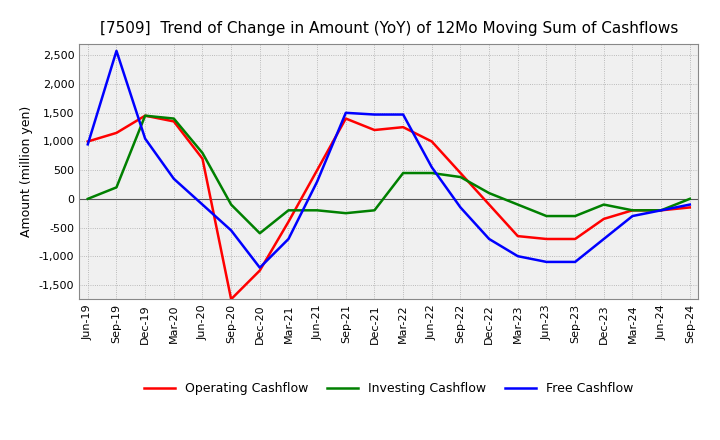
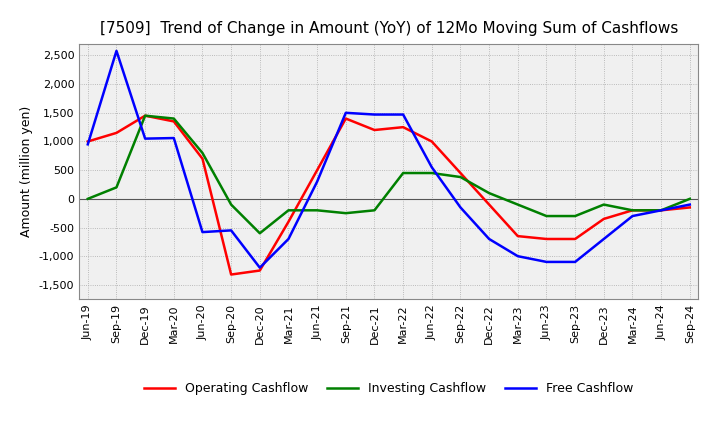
Free Cashflow/Mar-20: 350 -> 1,060
Free Cashflow/Jun-20: -100 -> -580
Operating Cashflow/Sep-20: -1,750 -> -1,320
